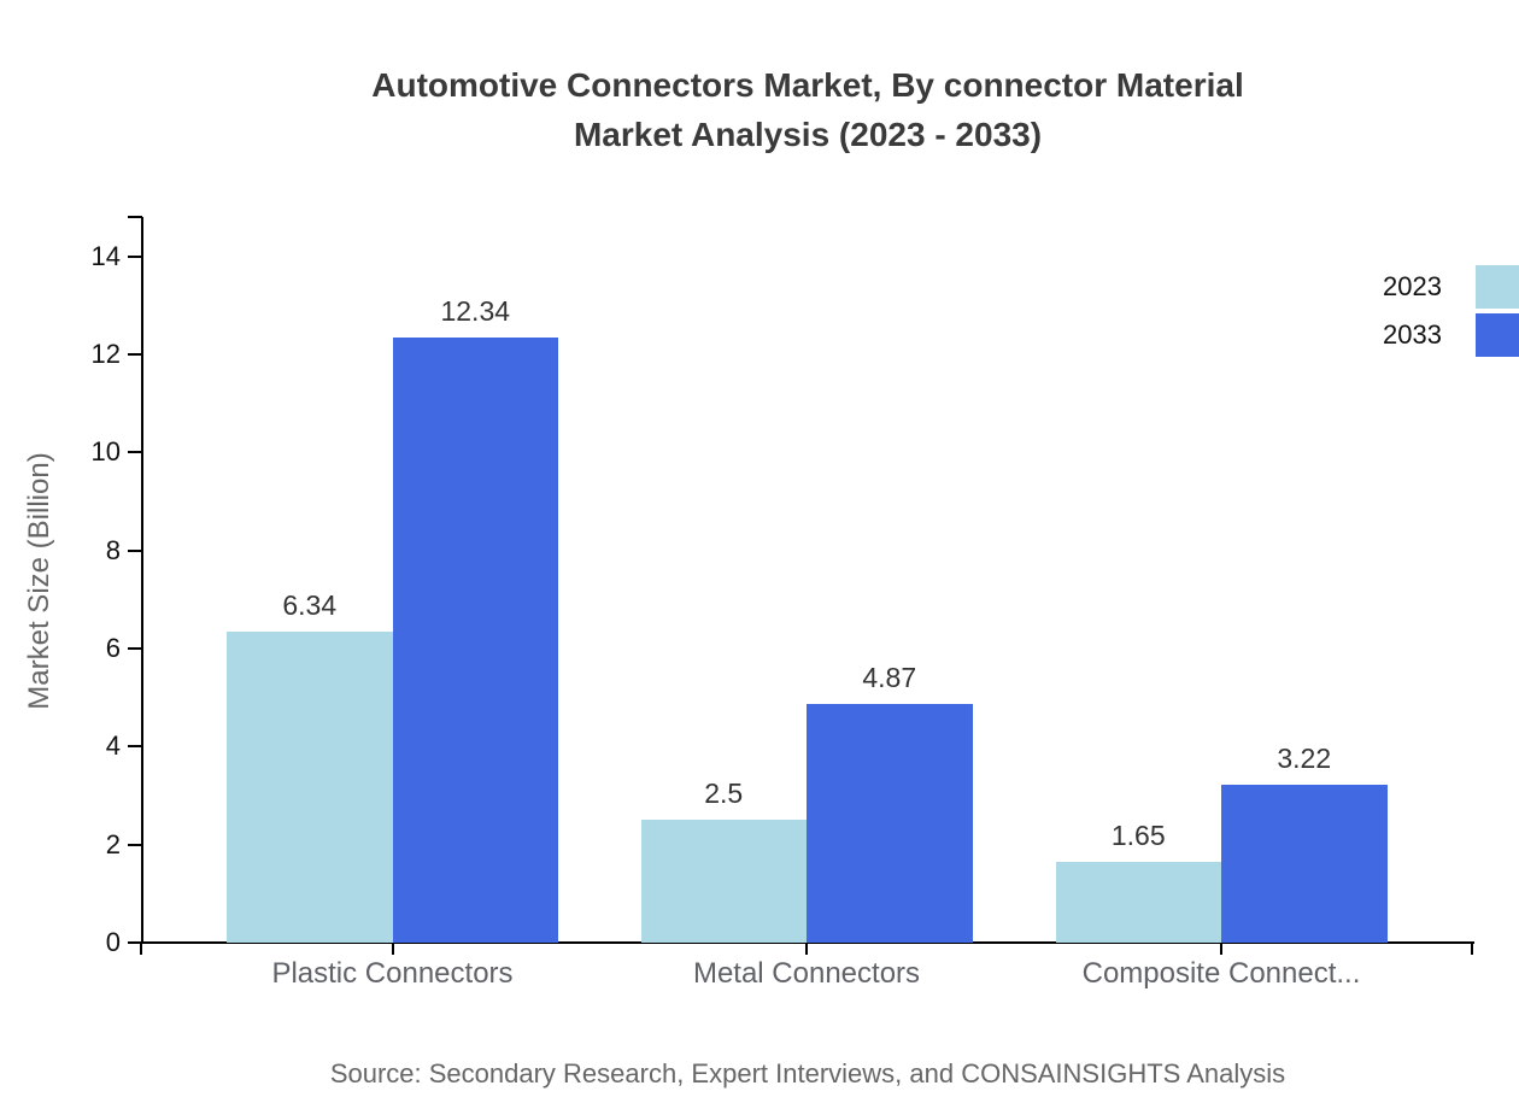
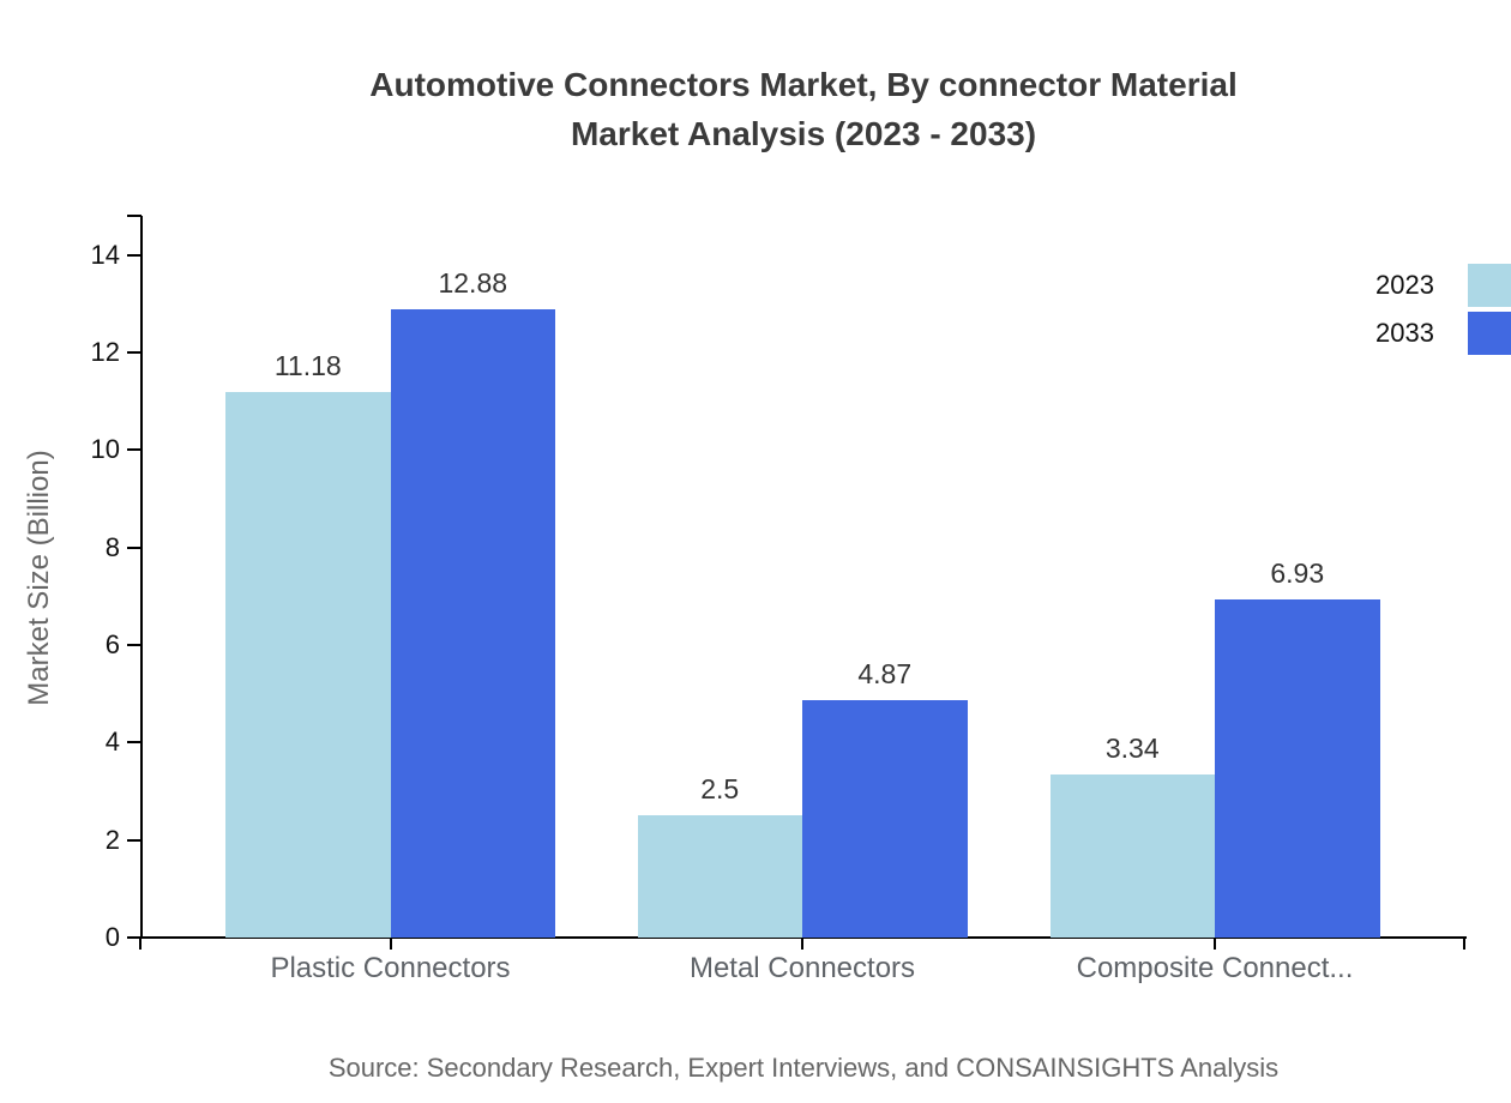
2023/Plastic Connectors: 6.34 -> 11.18
2033/Plastic Connectors: 12.34 -> 12.88
2023/Composite Connect...: 1.65 -> 3.34
2033/Composite Connect...: 3.22 -> 6.93
